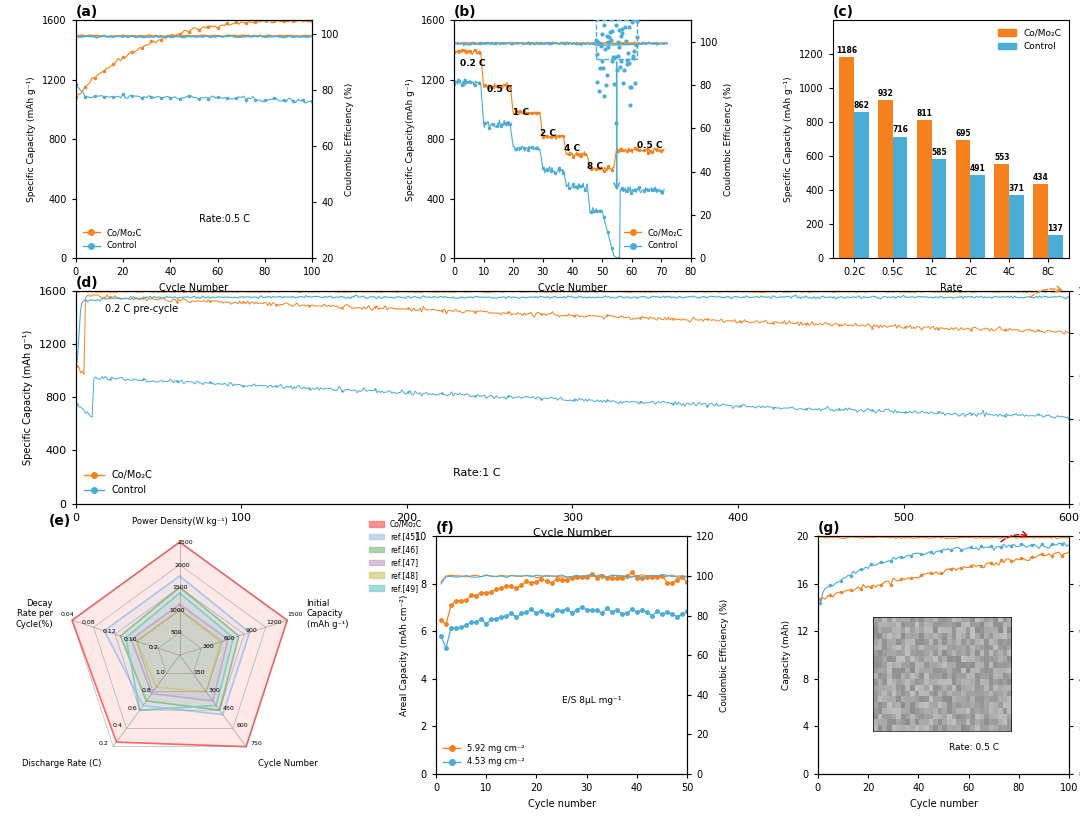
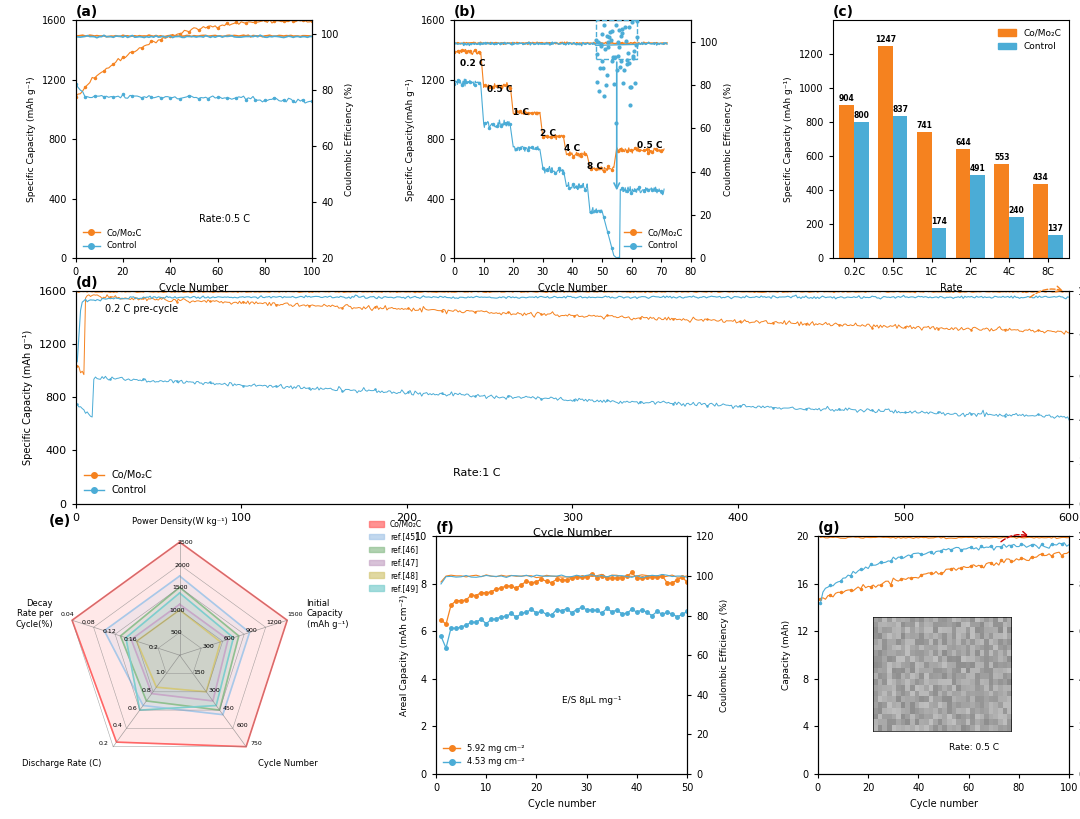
(c)/Co/Mo₂C/0.2C: 1186 -> 904
(c)/Control/0.2C: 862 -> 800
(c)/Co/Mo₂C/0.5C: 932 -> 1247
(c)/Control/0.5C: 716 -> 837
(c)/Co/Mo₂C/1C: 811 -> 741
(c)/Control/1C: 585 -> 174
(c)/Co/Mo₂C/2C: 695 -> 644
(c)/Control/4C: 371 -> 240
